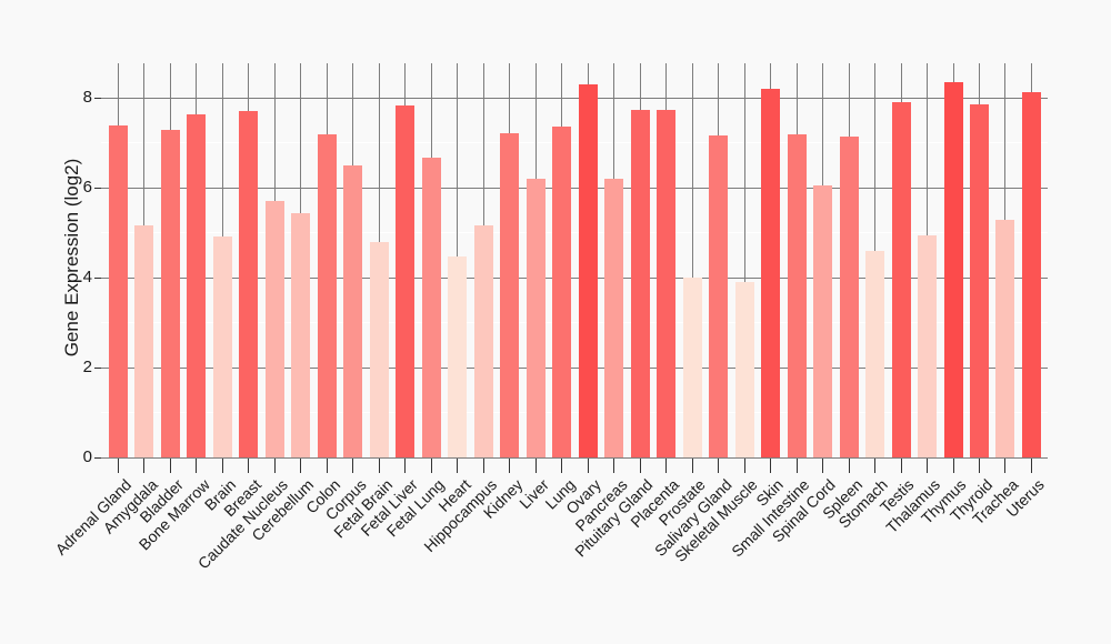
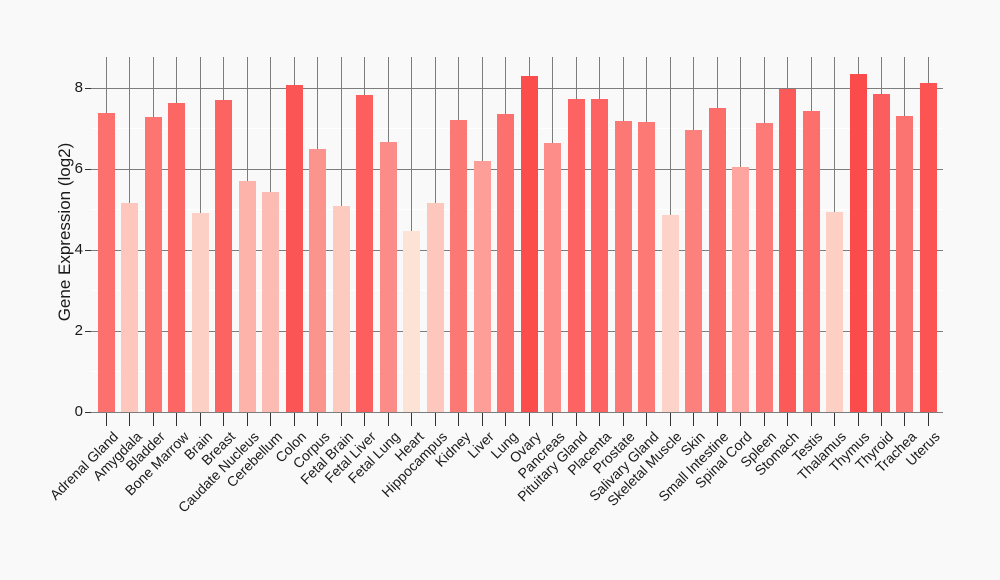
Colon: 7.2 -> 8.1
Fetal Brain: 4.8 -> 5.1
Pancreas: 6.2 -> 6.7
Prostate: 4.0 -> 7.2
Skeletal Muscle: 3.9 -> 4.9
Skin: 8.2 -> 7.0
Small Intestine: 7.2 -> 7.5
Stomach: 4.6 -> 8.0
Testis: 7.9 -> 7.4
Trachea: 5.3 -> 7.3
